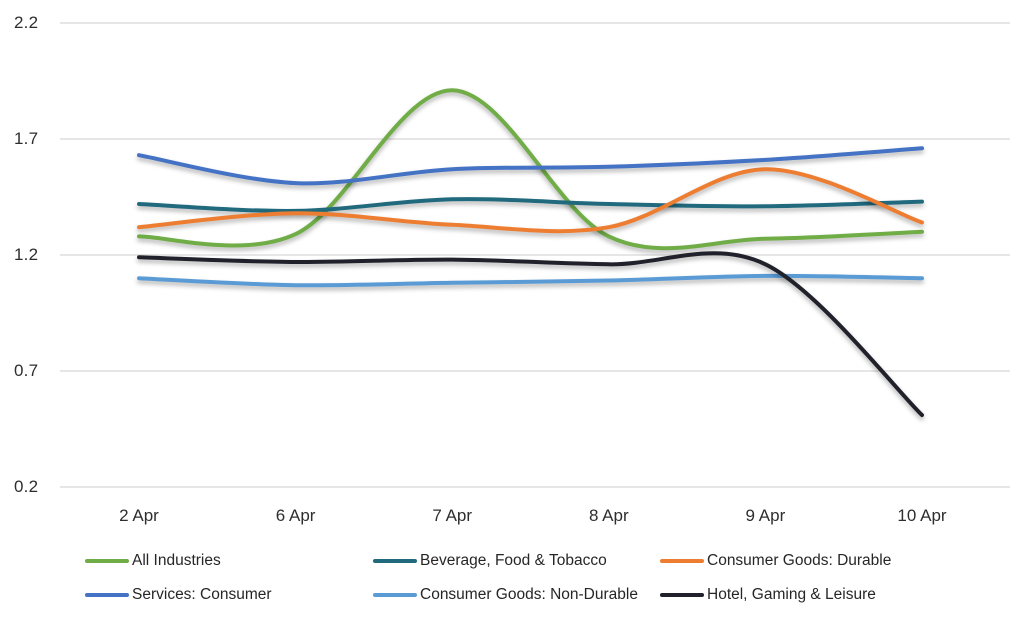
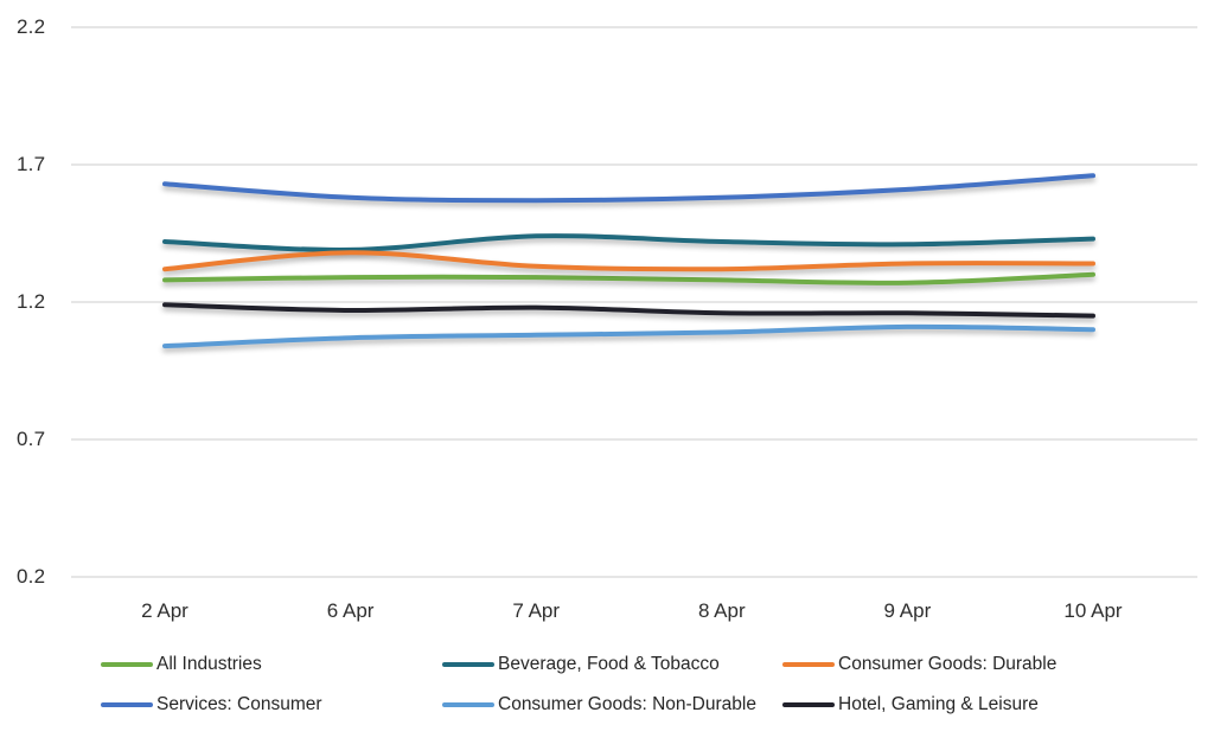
Consumer Goods: Non-Durable/2 Apr: 1.10 -> 1.04
Services: Consumer/6 Apr: 1.51 -> 1.58
All Industries/7 Apr: 1.91 -> 1.29
Consumer Goods: Durable/9 Apr: 1.57 -> 1.34
Hotel, Gaming & Leisure/10 Apr: 0.51 -> 1.15
